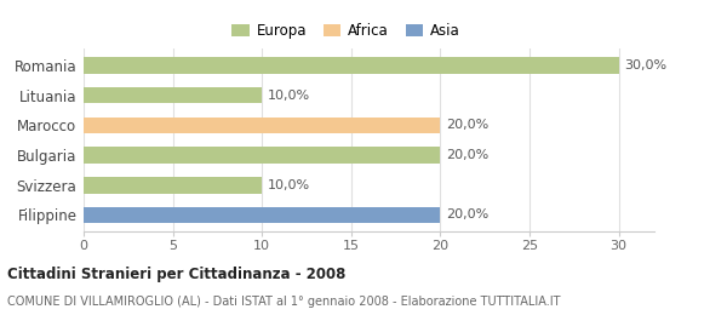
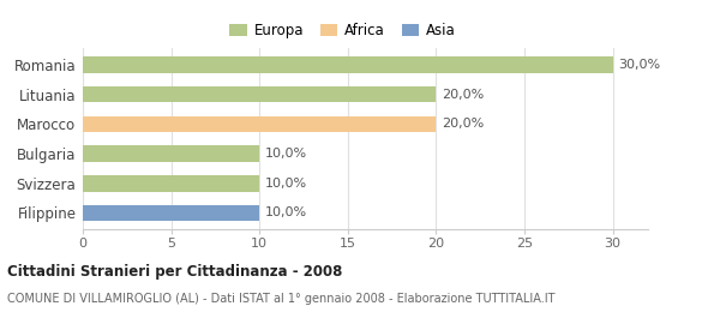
Lituania: 10,0% -> 20,0%
Bulgaria: 20,0% -> 10,0%
Filippine: 20,0% -> 10,0%
